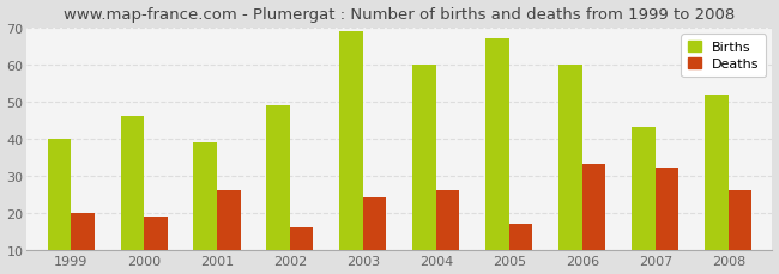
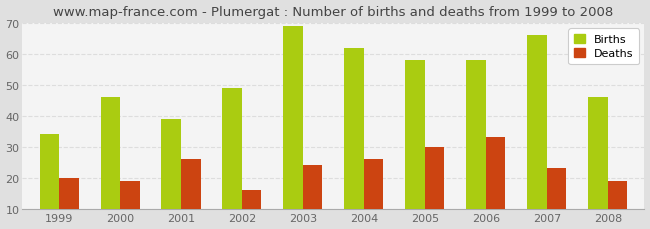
Births/1999: 40 -> 34
Births/2004: 60 -> 62
Births/2005: 67 -> 58
Deaths/2005: 17 -> 30
Births/2006: 60 -> 58
Births/2007: 43 -> 66
Deaths/2007: 32 -> 23
Births/2008: 52 -> 46
Deaths/2008: 26 -> 19
